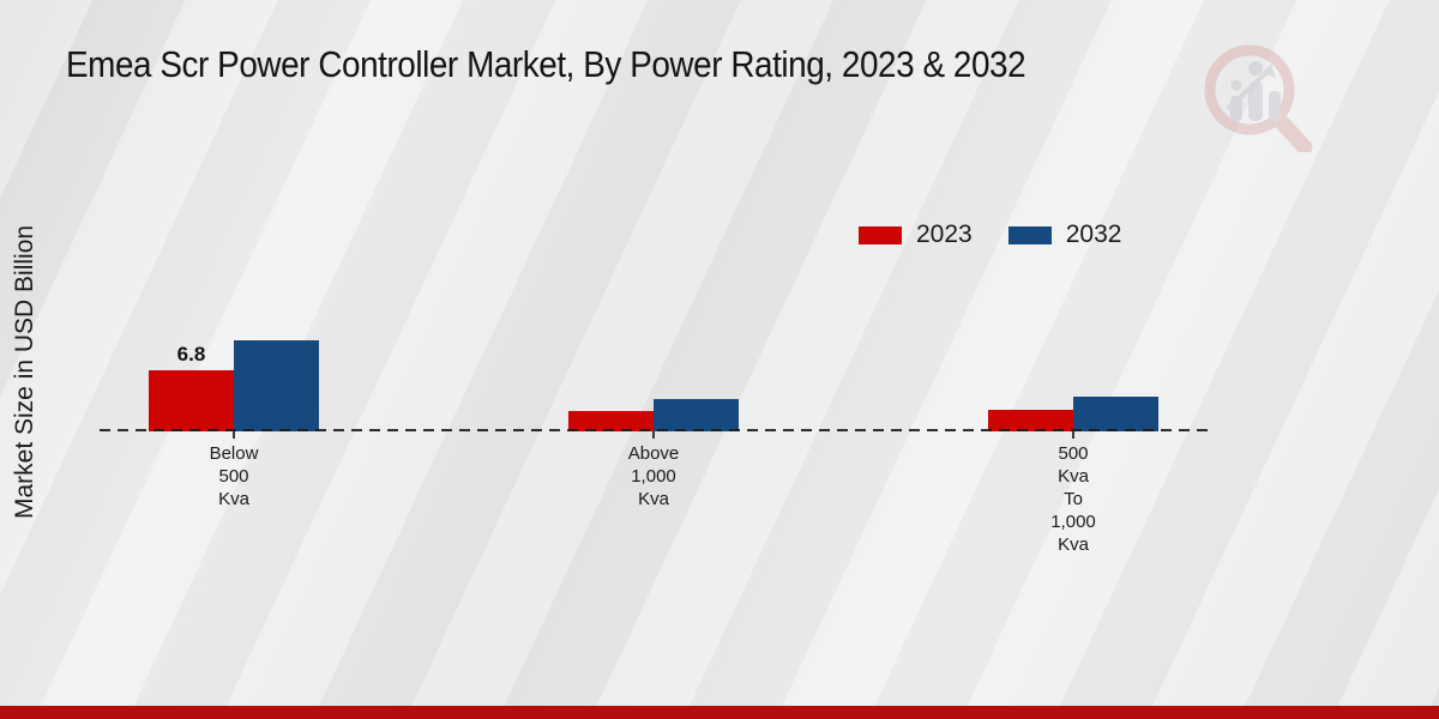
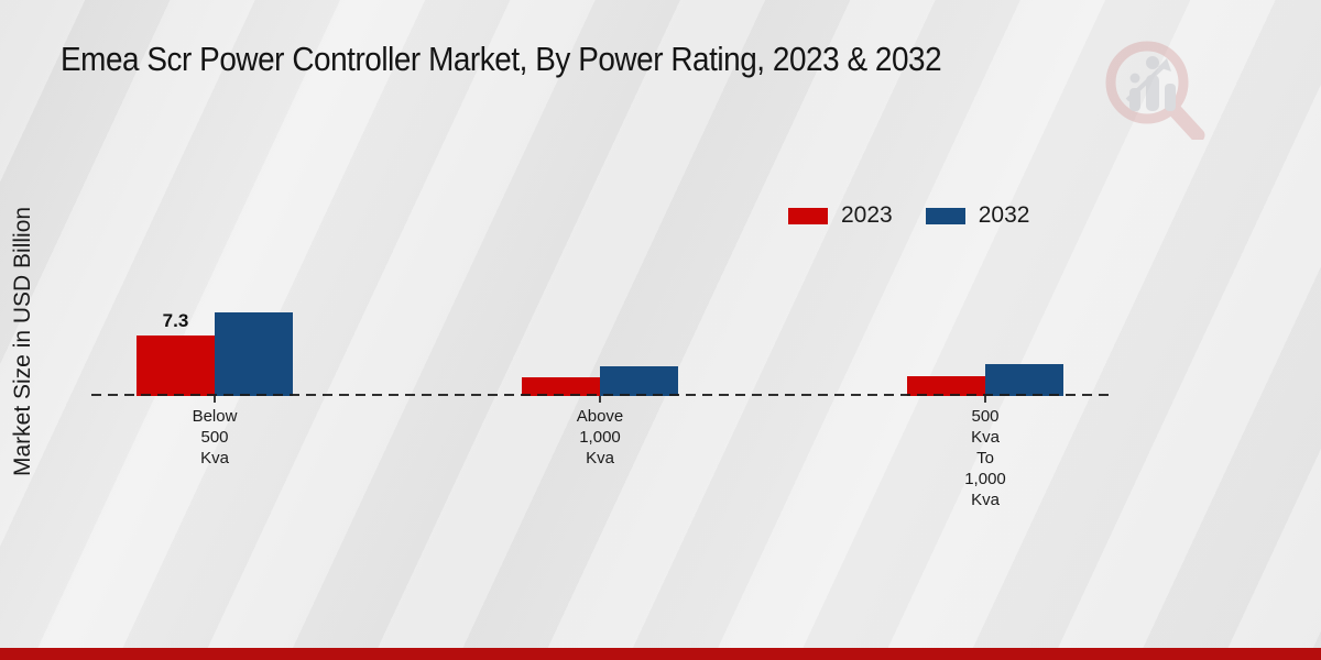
2023/Below 500 Kva: 6.8 -> 7.3
